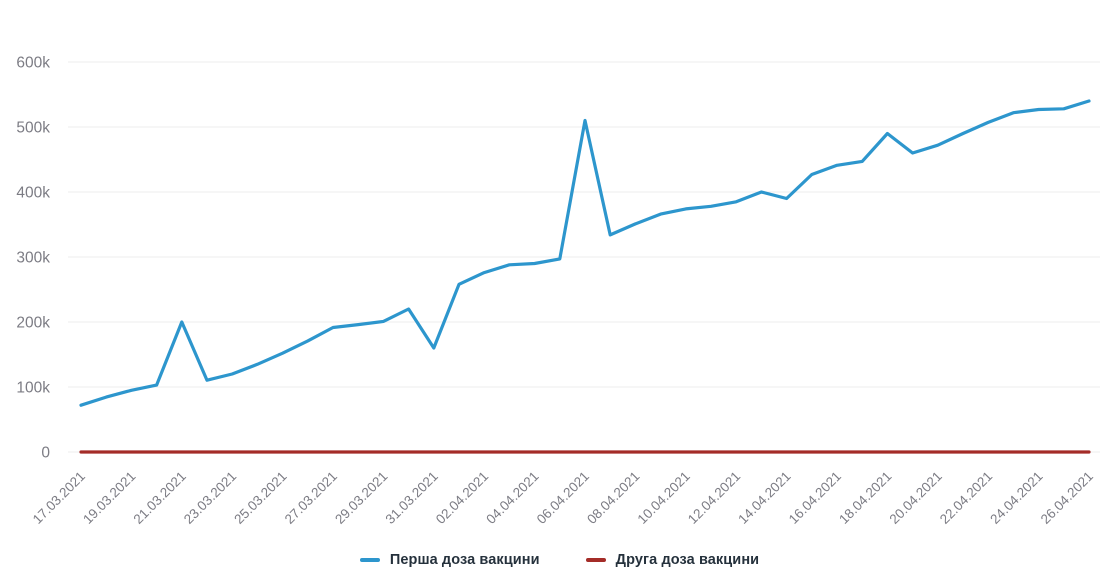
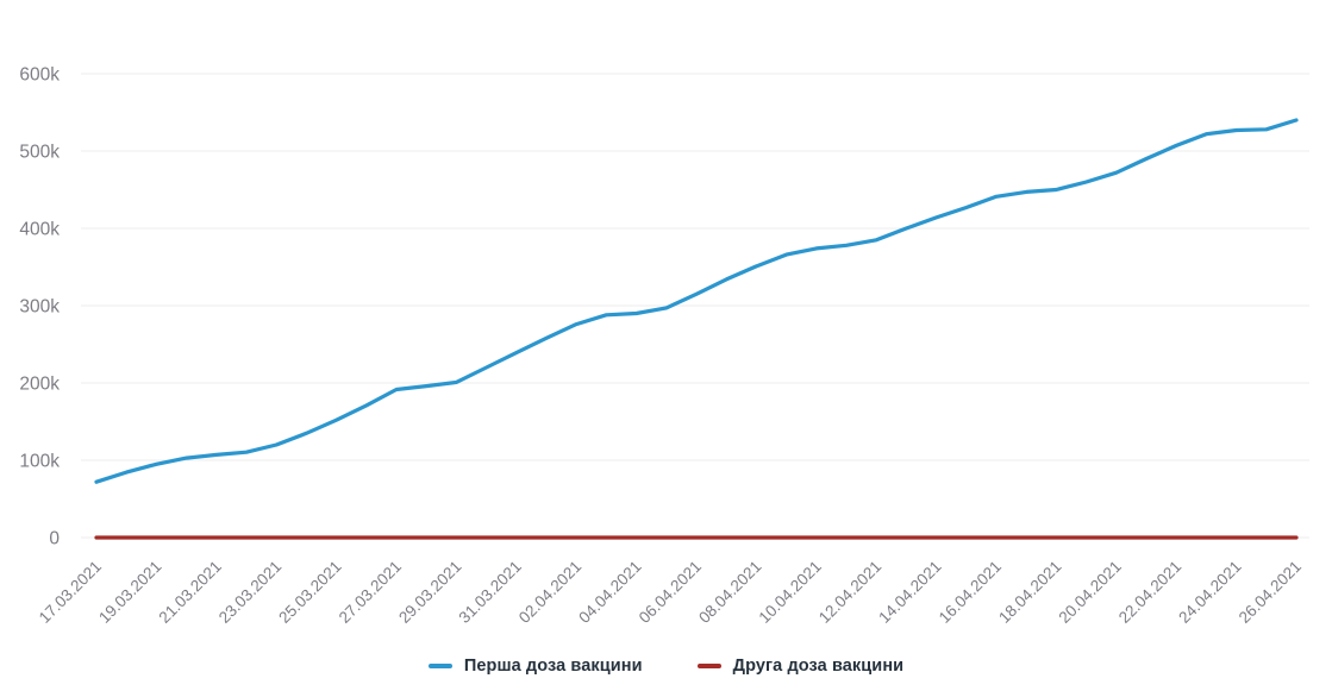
Перша доза вакцини/21.03.2021: 200k -> 110k
Перша доза вакцини/31.03.2021: 160k -> 240k
Перша доза вакцини/06.04.2021: 510k -> 320k
Перша доза вакцини/14.04.2021: 390k -> 410k
Перша доза вакцини/18.04.2021: 490k -> 450k
